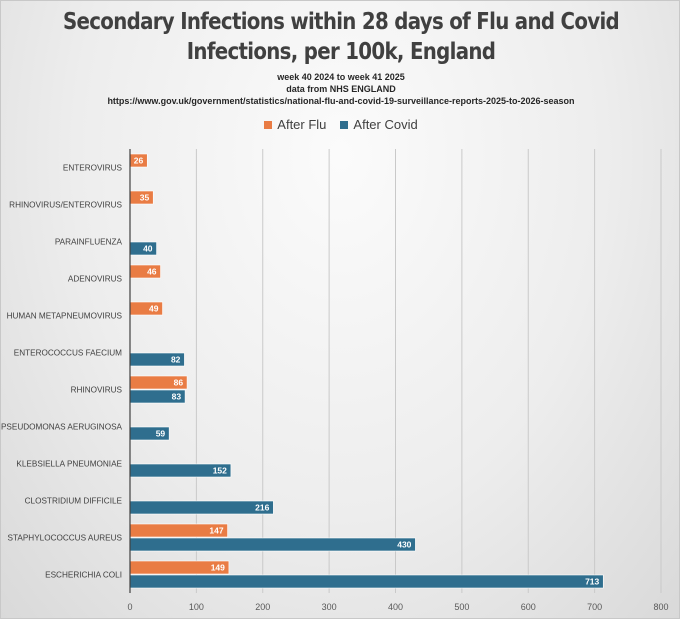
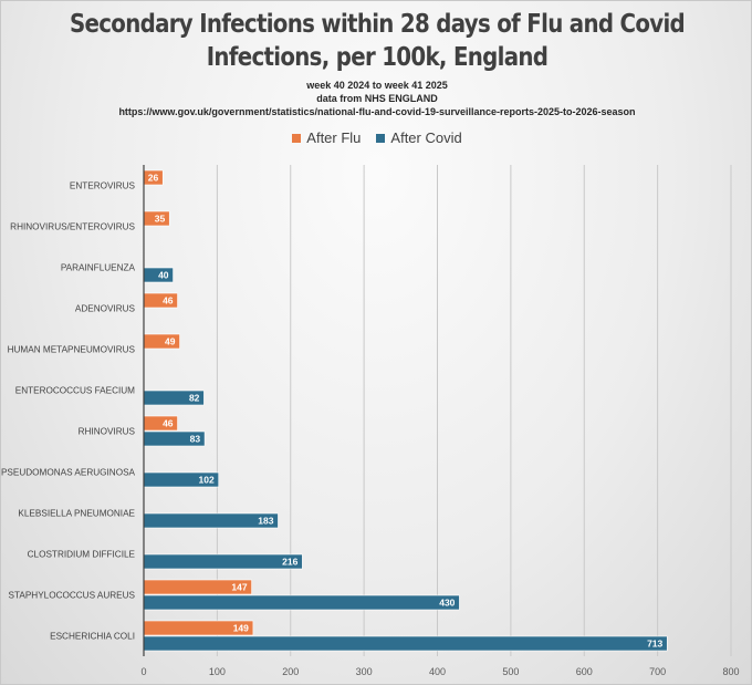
After Flu/RHINOVIRUS: 86 -> 46
After Covid/PSEUDOMONAS AERUGINOSA: 59 -> 102
After Covid/KLEBSIELLA PNEUMONIAE: 152 -> 183
